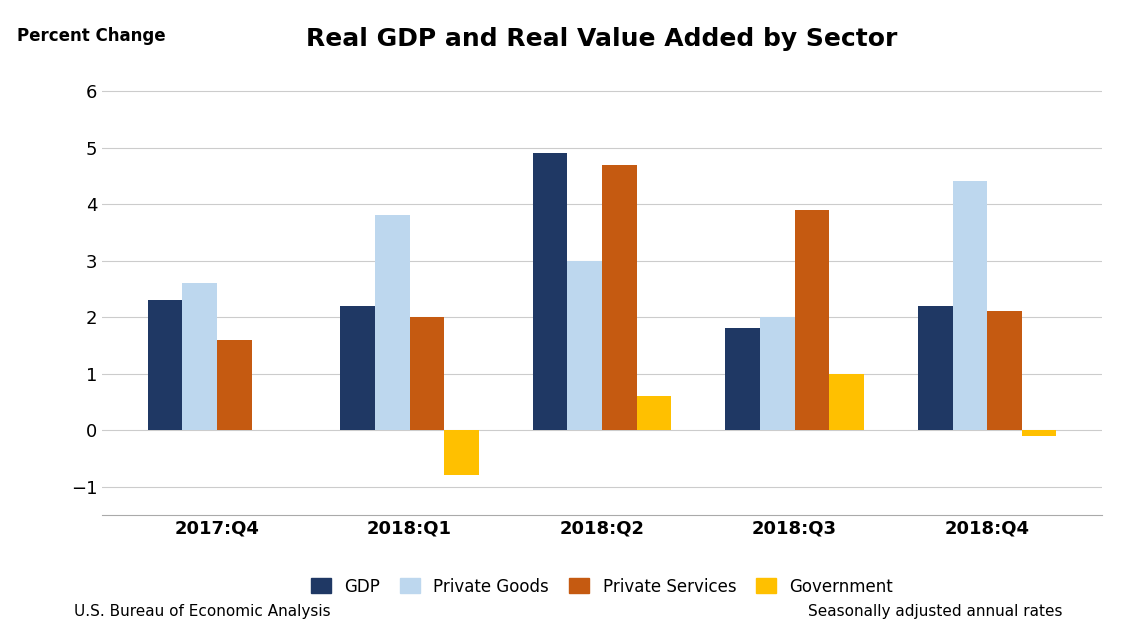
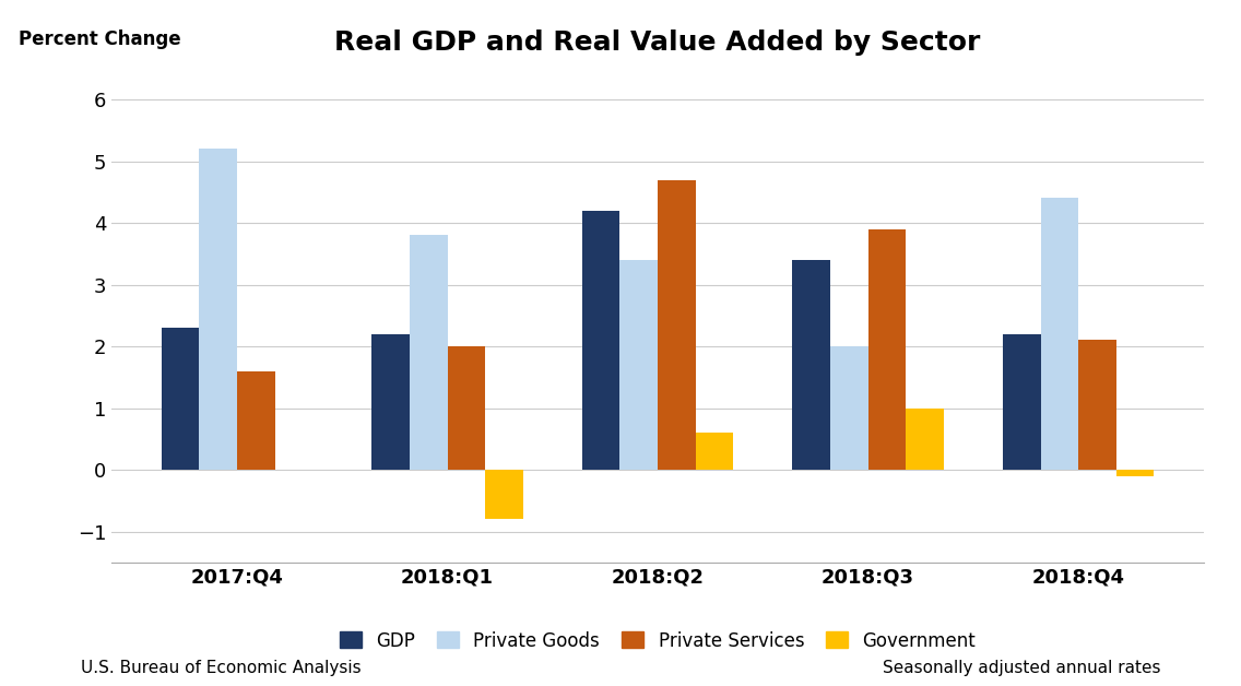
Private Goods/2017:Q4: 2.6 -> 5.2
GDP/2018:Q2: 4.9 -> 4.2
Private Goods/2018:Q2: 3.0 -> 3.4
GDP/2018:Q3: 1.8 -> 3.4
